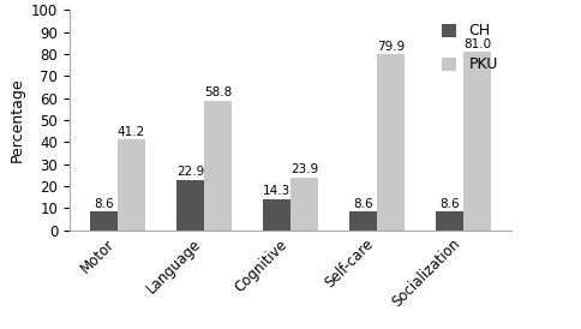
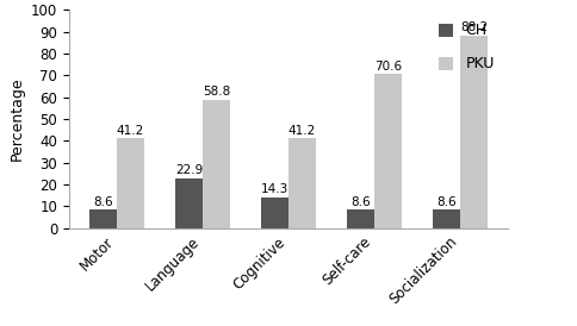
PKU/Cognitive: 23.9 -> 41.2
PKU/Self-care: 79.9 -> 70.6
PKU/Socialization: 81 -> 88
